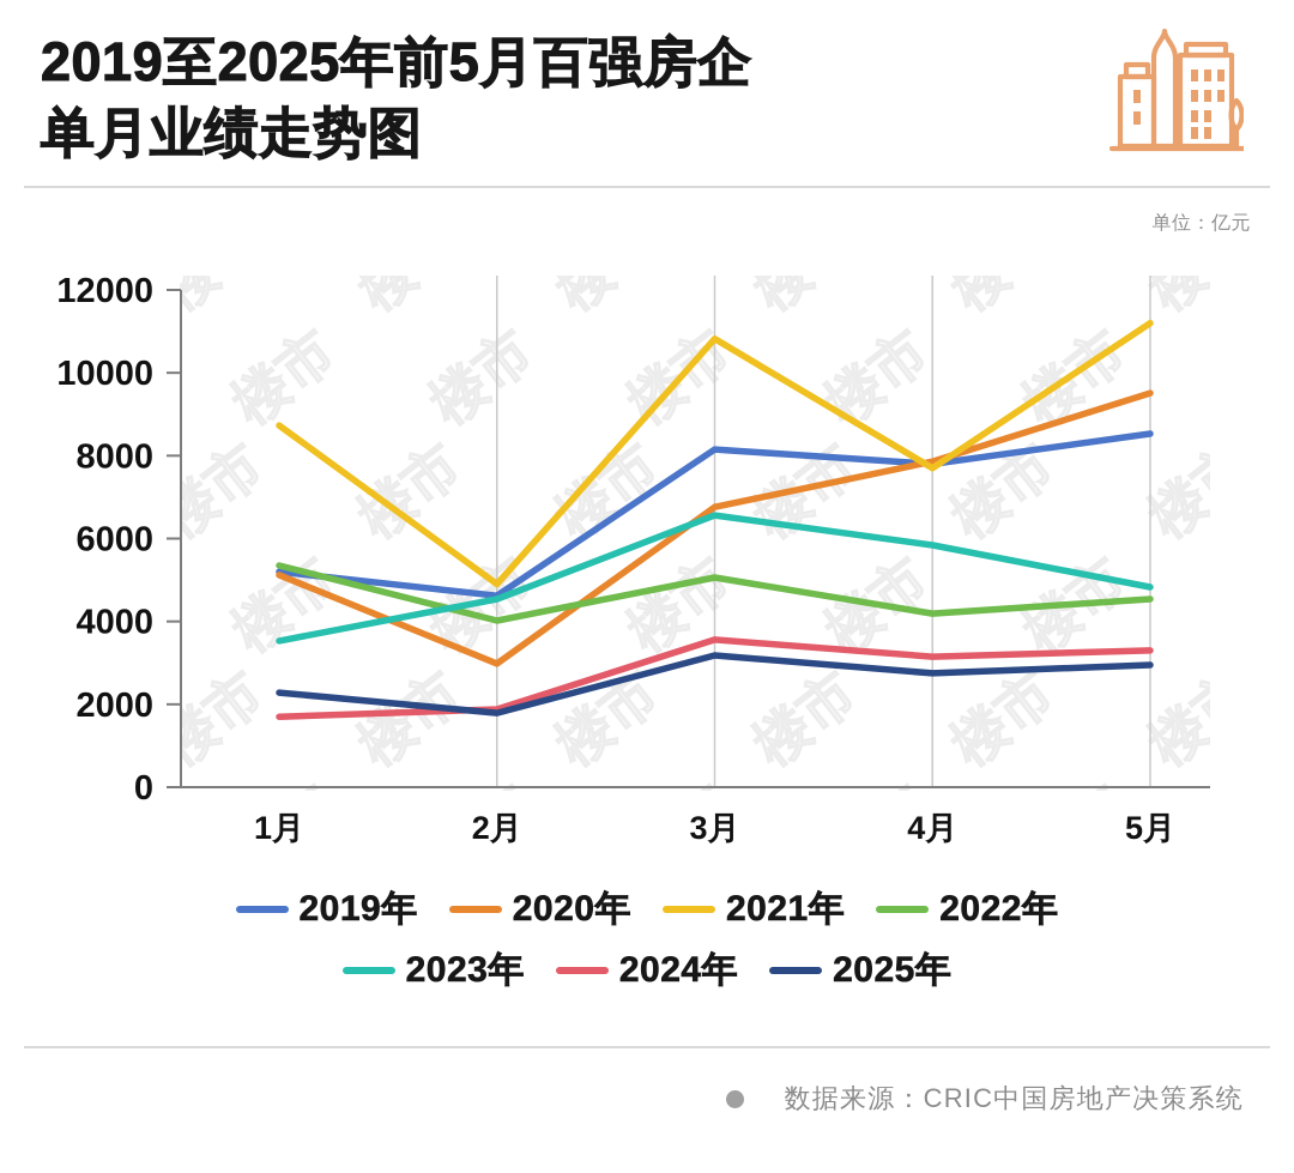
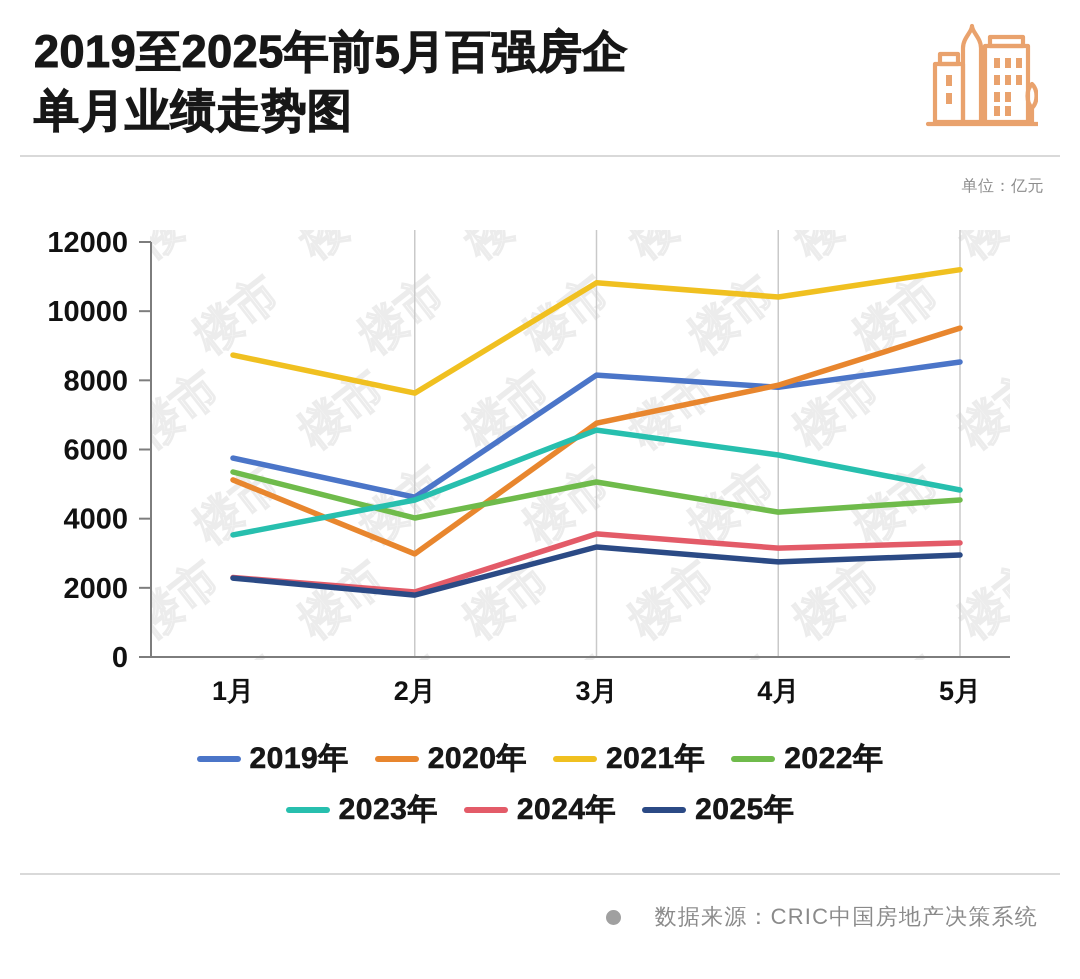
2019年/1月: 5200 -> 5800
2024年/1月: 1700 -> 2300
2021年/2月: 4900 -> 7600
2021年/4月: 7700 -> 10400
